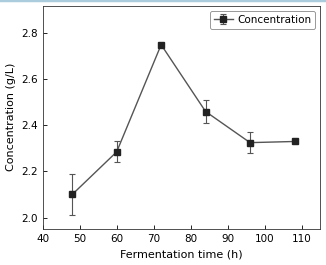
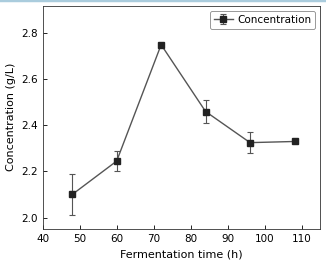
60: 2.285 -> 2.245
